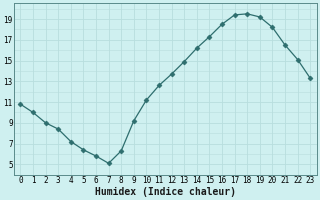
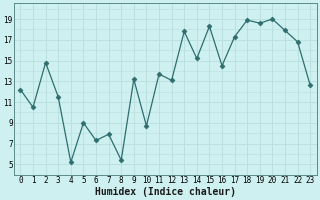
0: 10.8 -> 12.2
1: 10.0 -> 10.5
2: 9.0 -> 14.8
3: 8.4 -> 11.5
4: 7.2 -> 5.2
5: 6.4 -> 9.0
6: 5.8 -> 7.3
7: 5.1 -> 7.9
8: 6.3 -> 5.4
9: 9.2 -> 13.2
10: 11.2 -> 8.7
11: 12.6 -> 13.7
12: 13.7 -> 13.1
13: 14.9 -> 17.8
14: 16.2 -> 15.2
15: 17.3 -> 18.3
16: 18.5 -> 14.5
17: 19.4 -> 17.3
18: 19.5 -> 18.9
19: 19.2 -> 18.6
20: 18.2 -> 19.0
21: 16.5 -> 17.9
22: 15.1 -> 16.8
23: 13.3 -> 12.6
